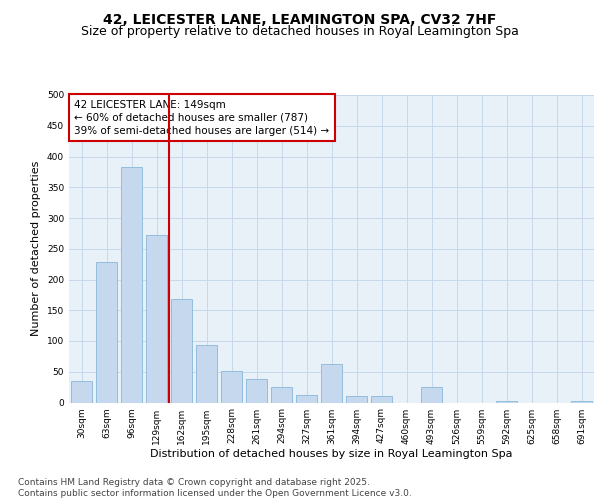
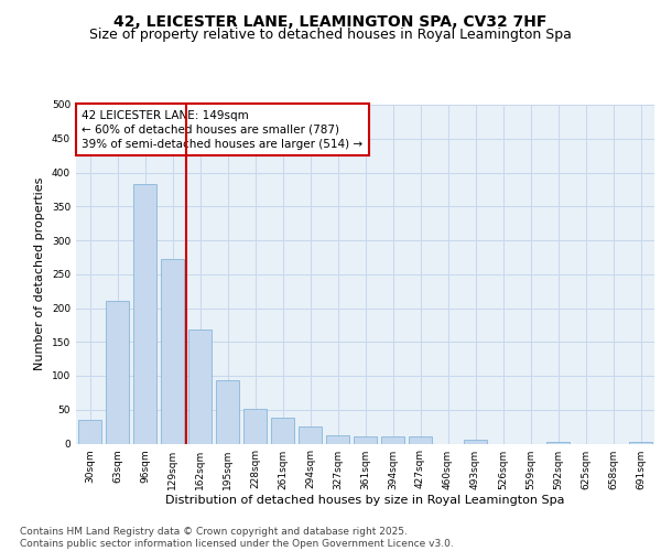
63sqm: 228 -> 210
361sqm: 62 -> 10
493sqm: 26 -> 5
